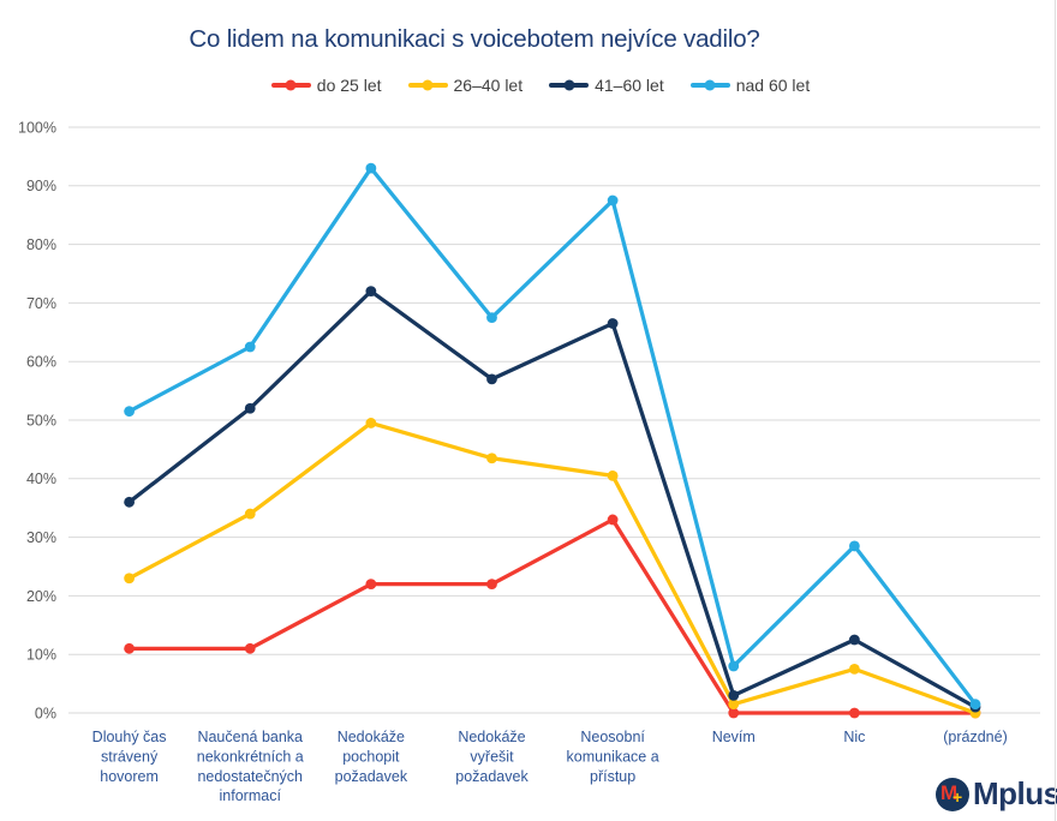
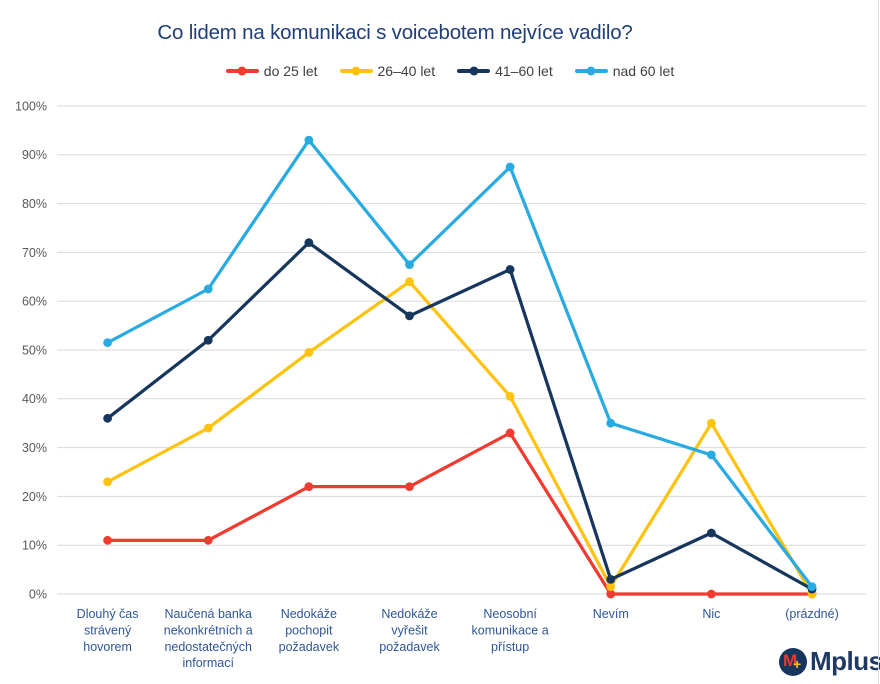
26–40 let/Nedokáže vyřešit požadavek: 44% -> 64%
nad 60 let/Nevím: 8% -> 35%
26–40 let/Nic: 8% -> 35%
